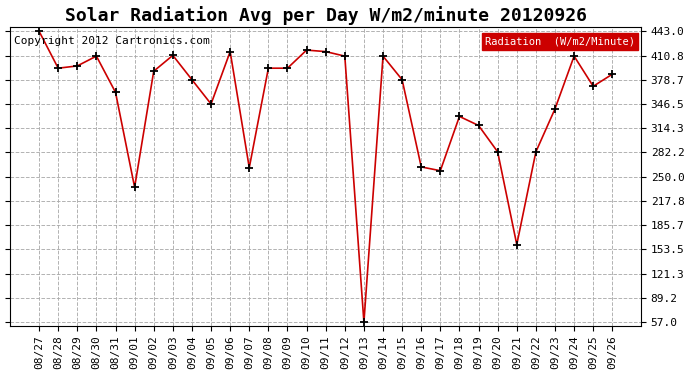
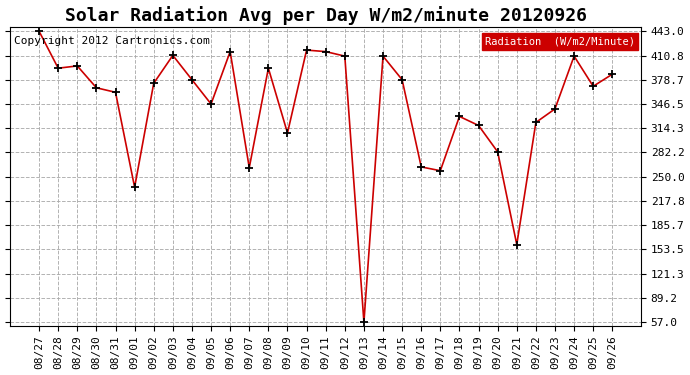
08/30: 410 -> 368
09/02: 390 -> 374
09/09: 394 -> 308
09/22: 283 -> 322
